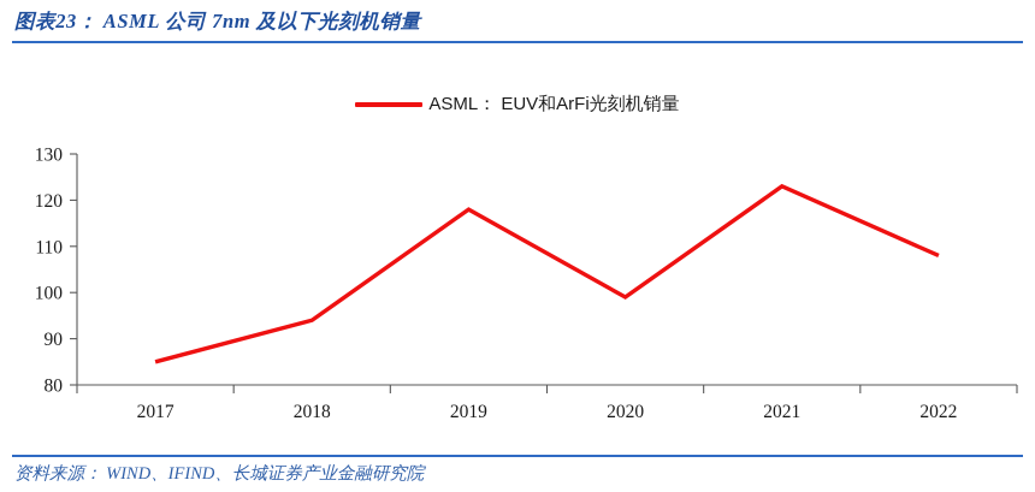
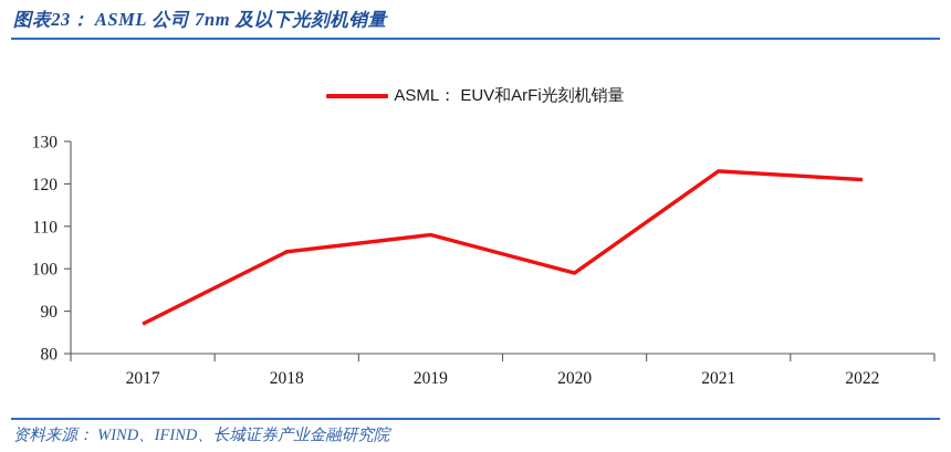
2017: 85 -> 87
2018: 94 -> 104
2019: 118 -> 108
2022: 108 -> 121
